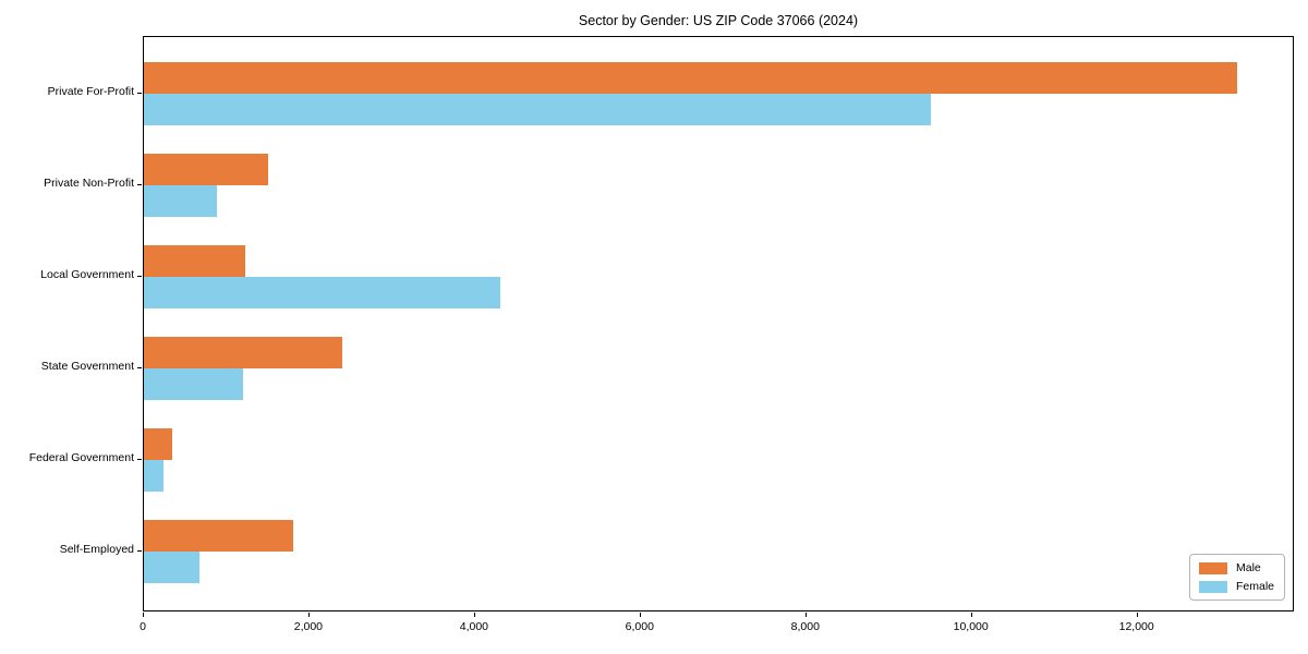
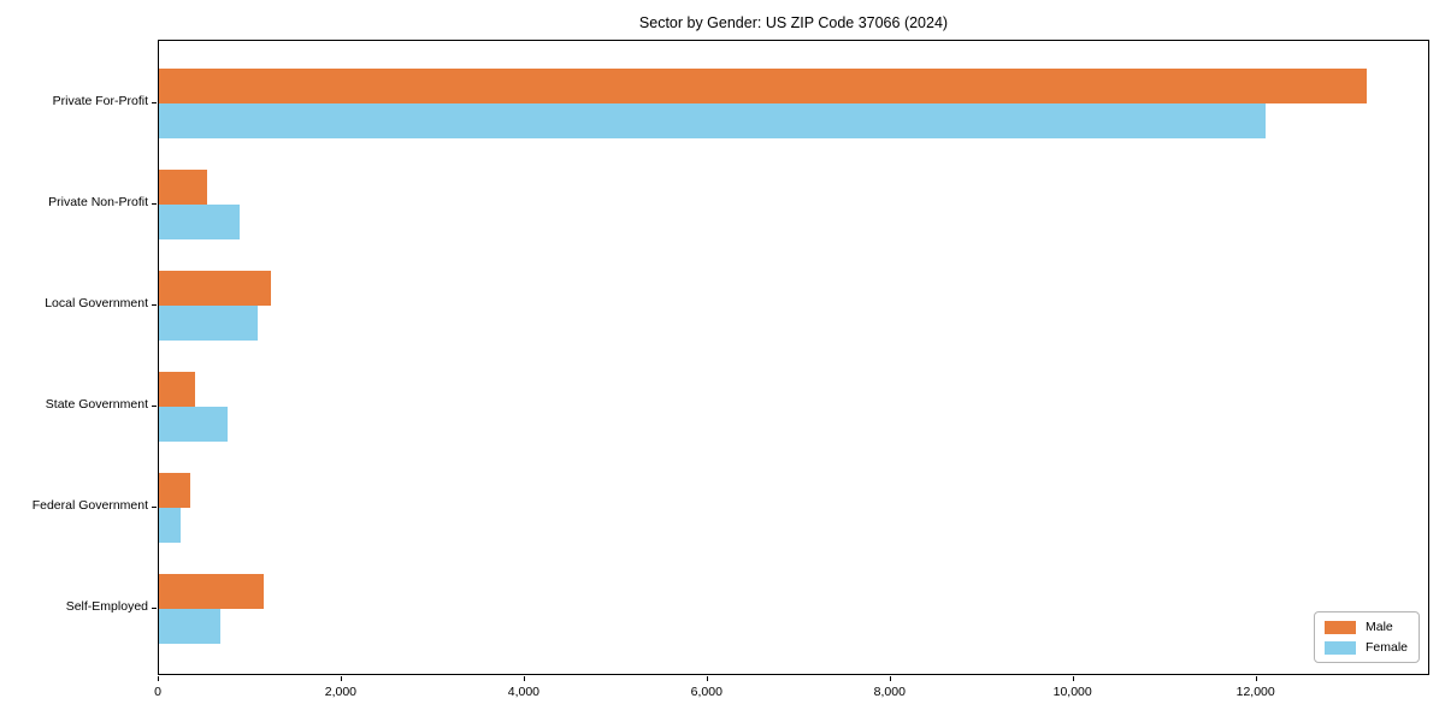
Female/Private For-Profit: 9500 -> 12100
Male/Private Non-Profit: 1500 -> 500
Female/Local Government: 4300 -> 1100
Male/State Government: 2400 -> 400
Female/State Government: 1200 -> 800
Male/Self-Employed: 1800 -> 1200
